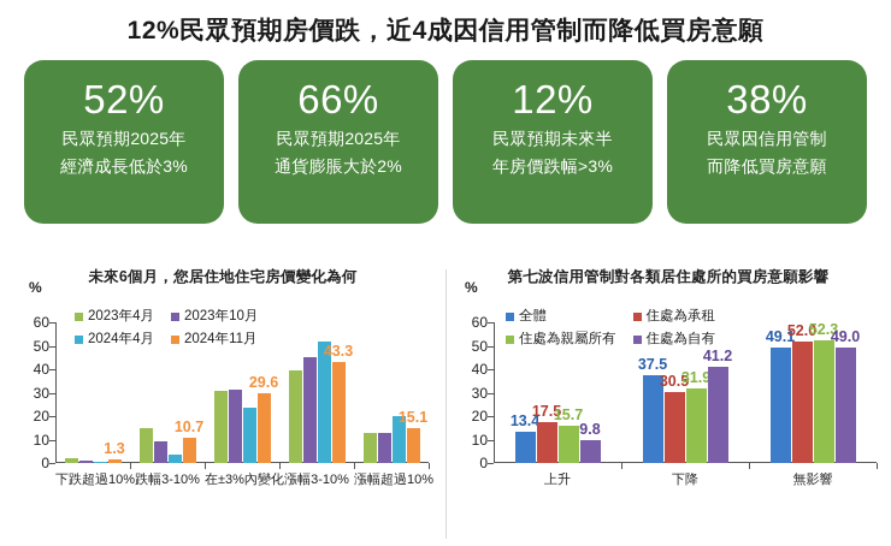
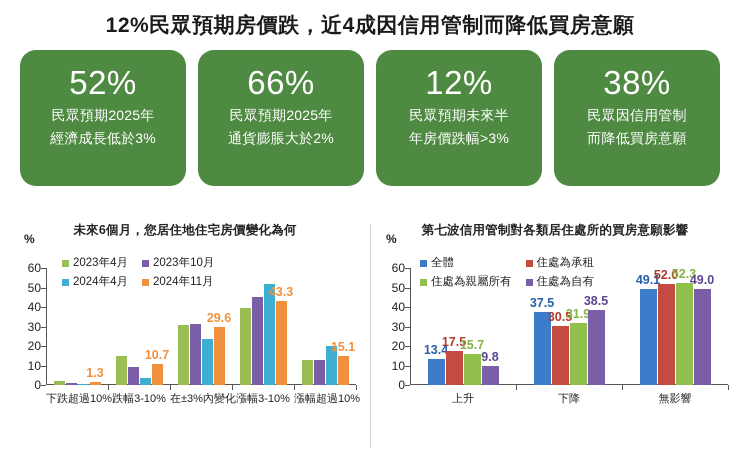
第七波信用管制對各類居住處所的買房意願影響/住處為自有/下降: 41.2 -> 38.5
